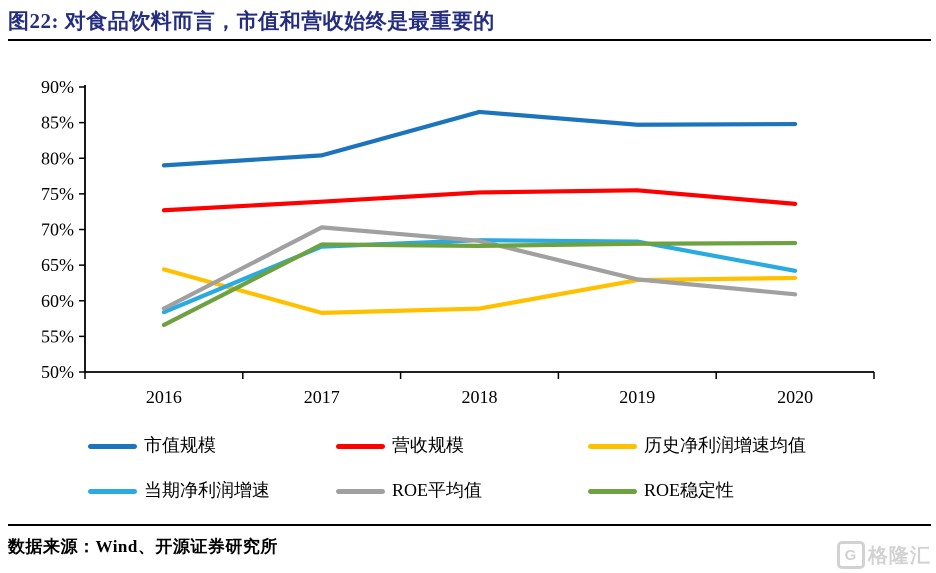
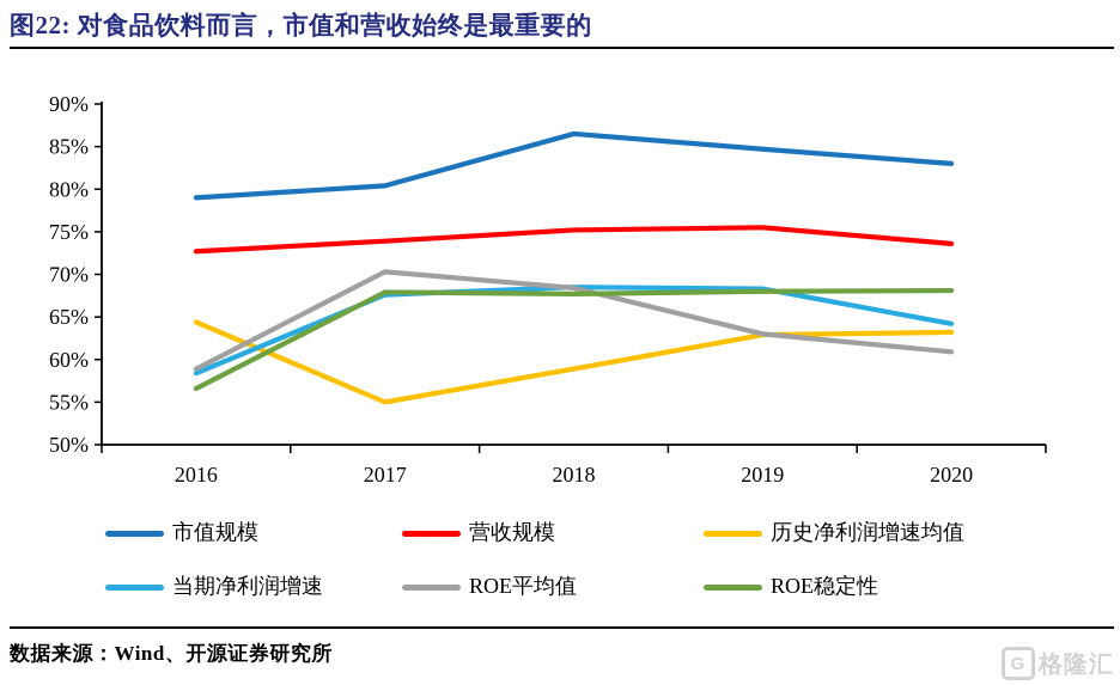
历史净利润增速均值/2017: 58% -> 55%
市值规模/2020: 85% -> 83%
